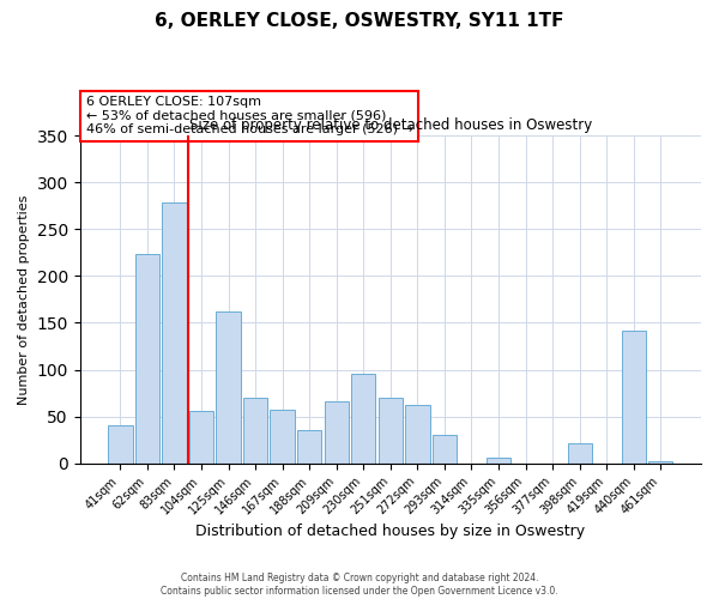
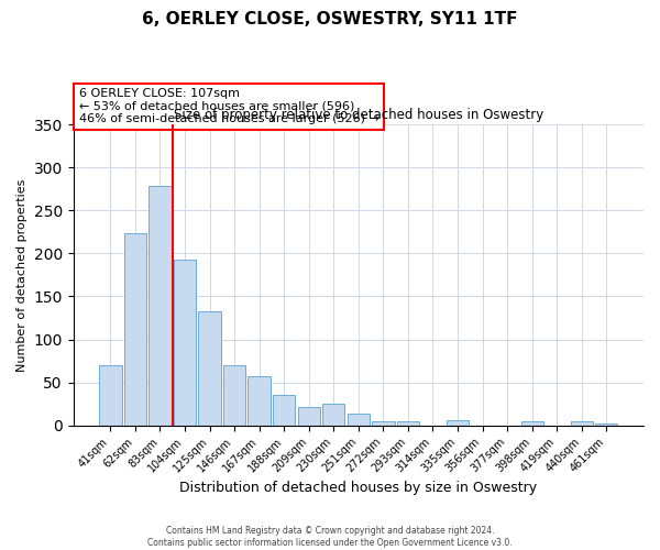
41sqm: 40 -> 70
104sqm: 56 -> 193
125sqm: 162 -> 133
209sqm: 66 -> 21
230sqm: 96 -> 25
251sqm: 70 -> 14
272sqm: 62 -> 5
293sqm: 30 -> 5
398sqm: 22 -> 5
440sqm: 142 -> 5
